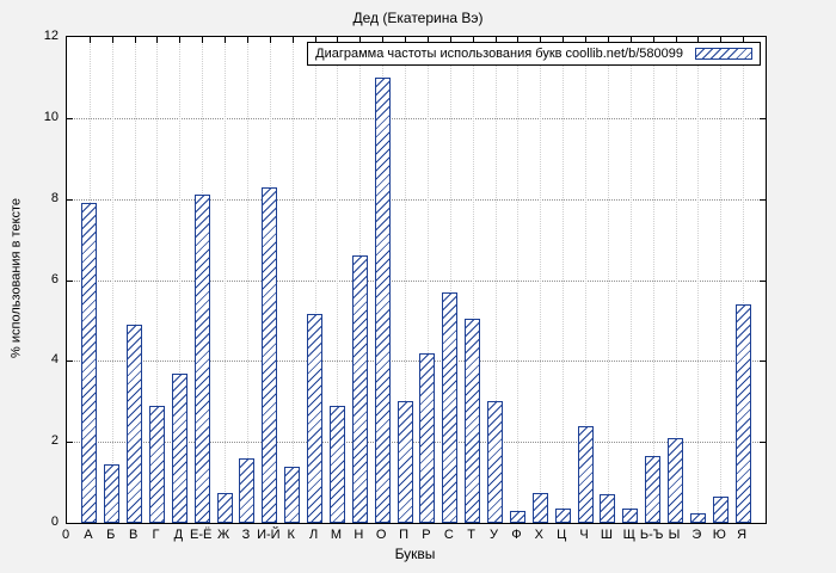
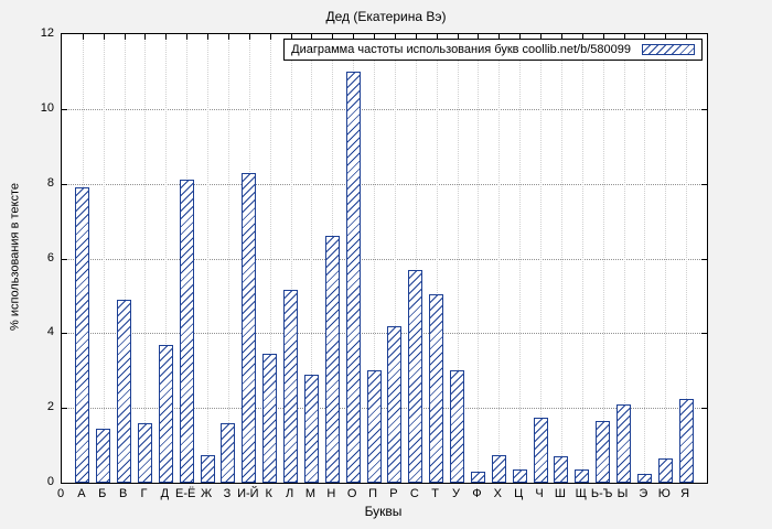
Г: 2.9 -> 1.6
К: 1.4 -> 3.5
Ч: 2.4 -> 1.8
Я: 5.4 -> 2.2
